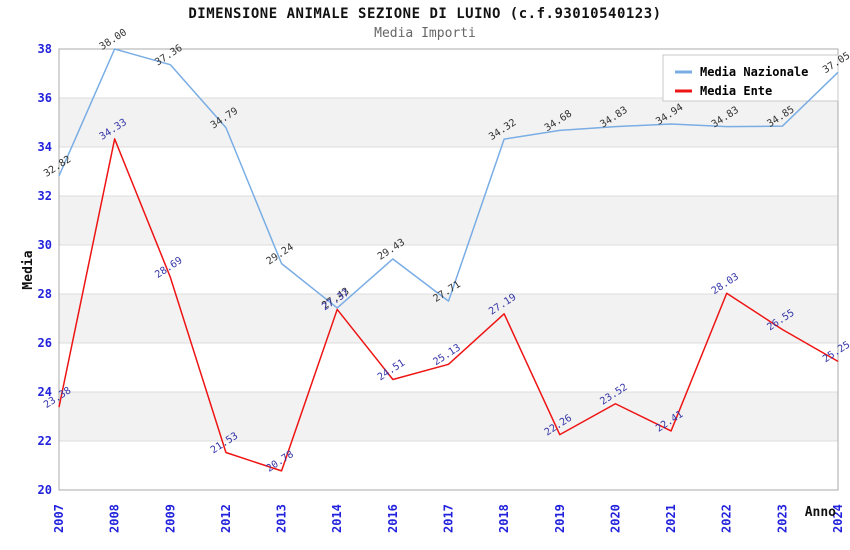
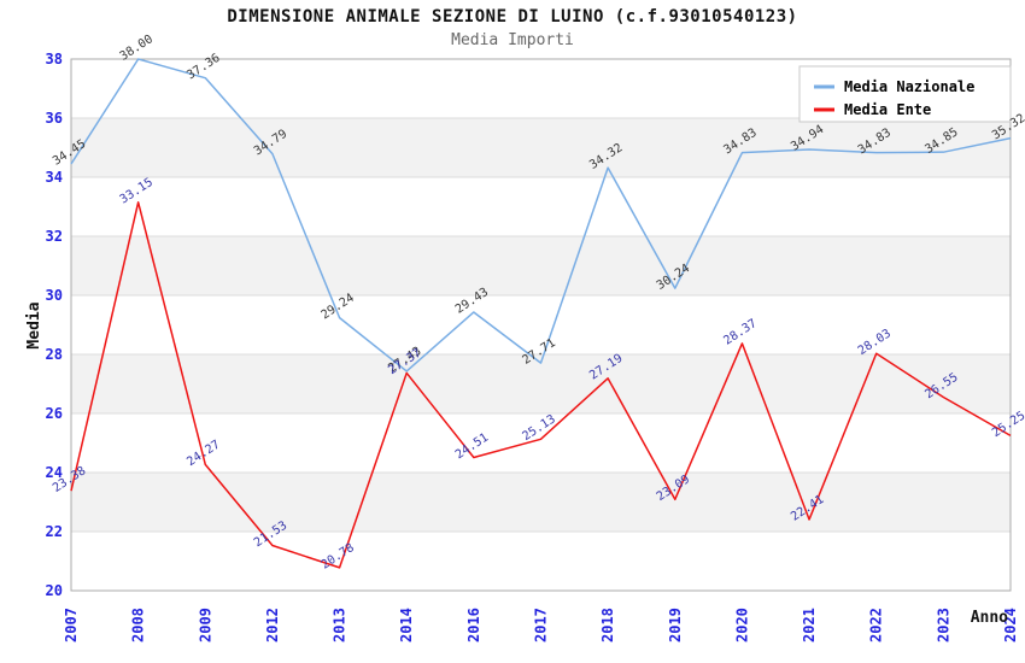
Media Nazionale/2007: 32.82 -> 34.45
Media Ente/2008: 34.33 -> 33.15
Media Ente/2009: 28.69 -> 24.27
Media Nazionale/2019: 34.68 -> 30.24
Media Ente/2019: 22.26 -> 23.09
Media Ente/2020: 23.52 -> 28.37
Media Nazionale/2024: 37.05 -> 35.32
